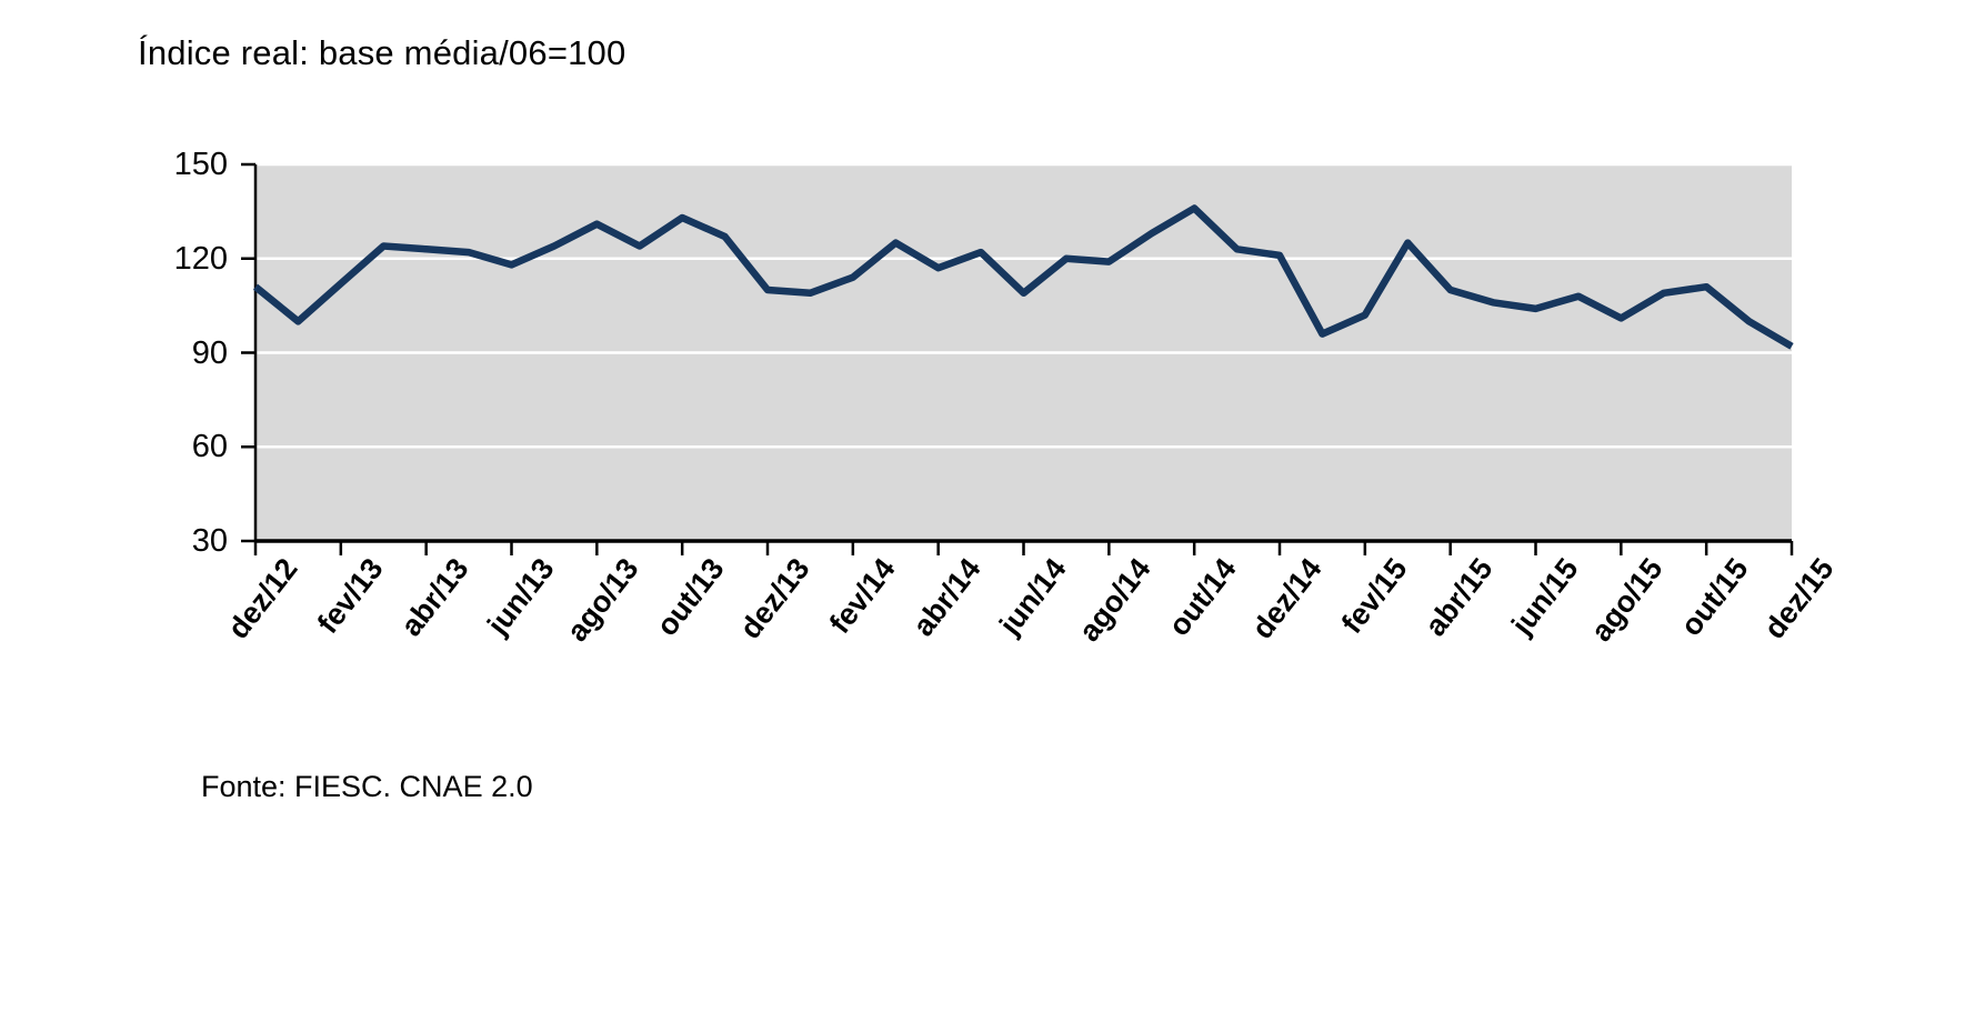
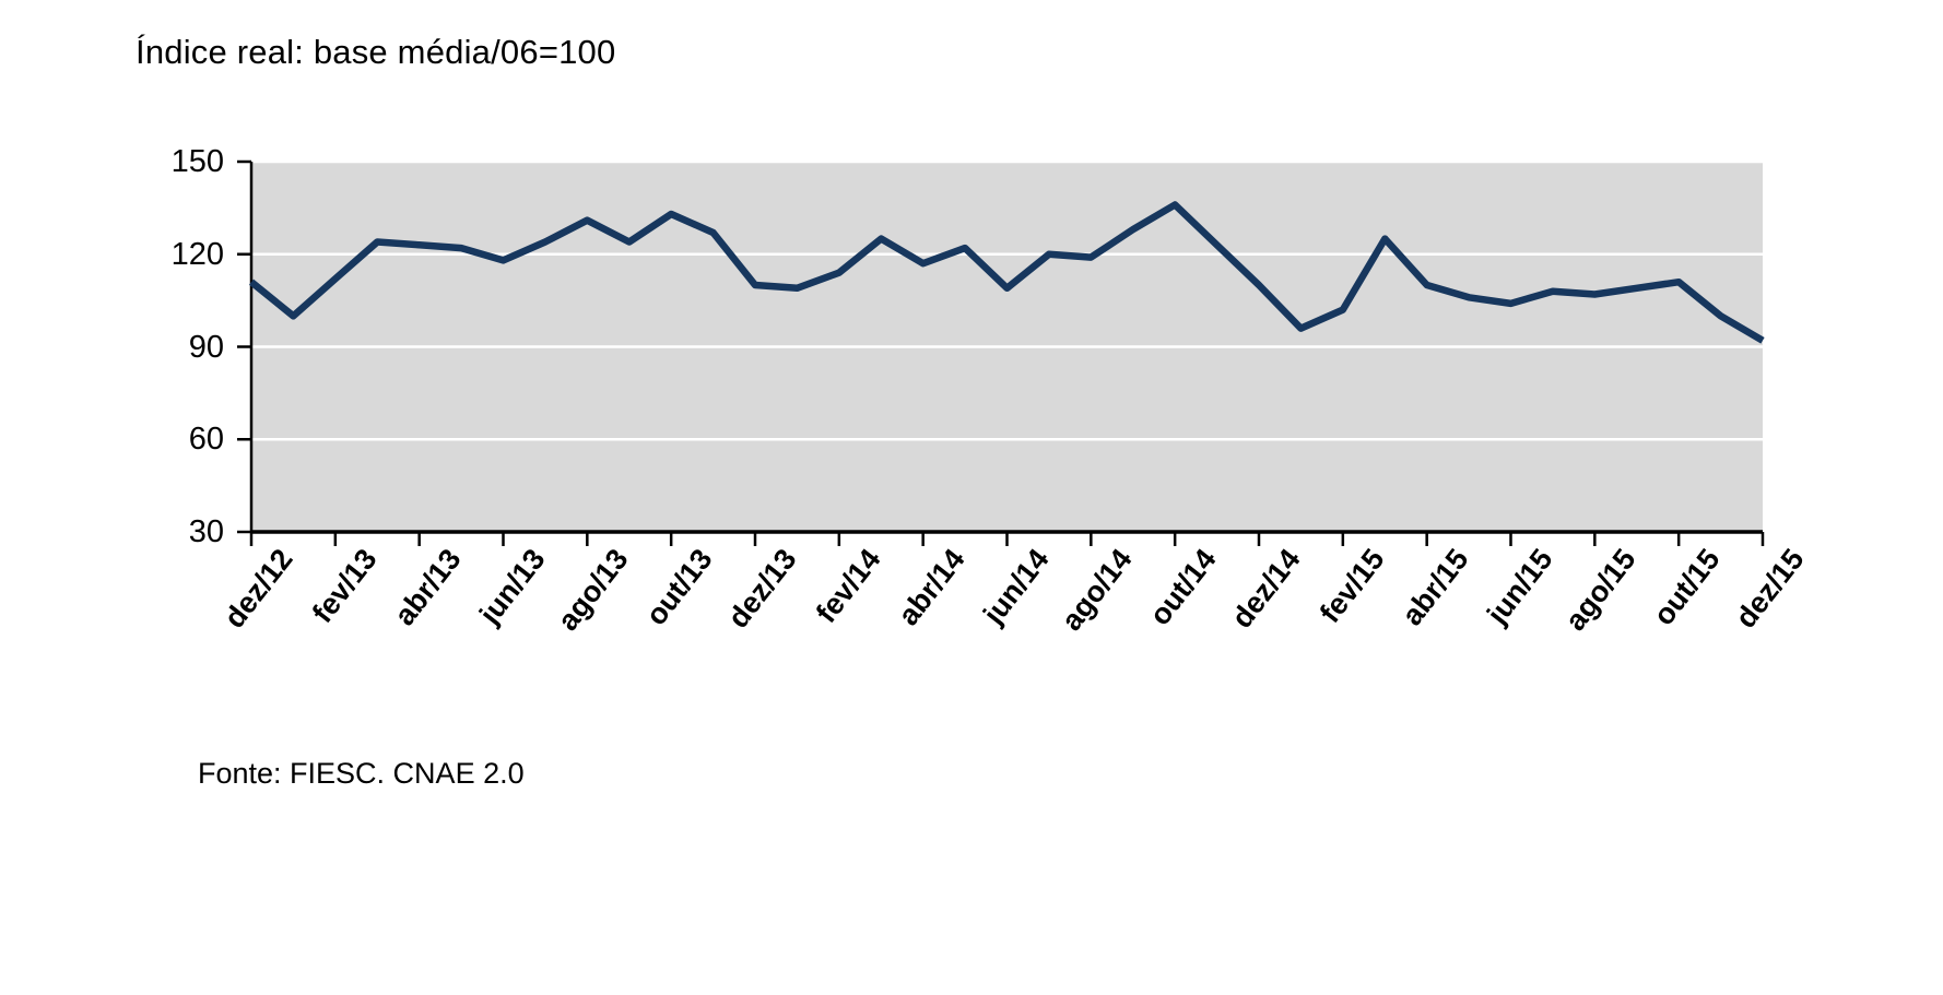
dez/14: 121 -> 110
ago/15: 101 -> 107
